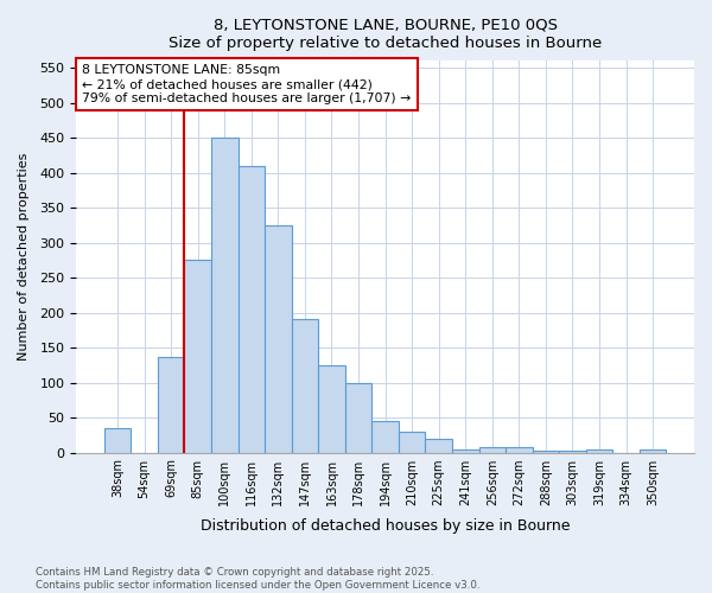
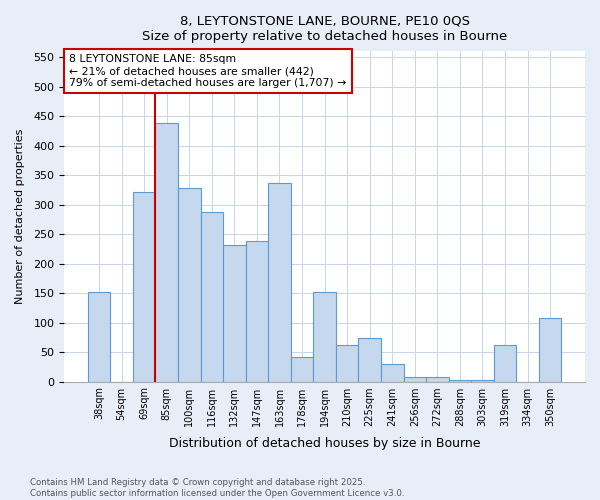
38sqm: 35 -> 152
69sqm: 137 -> 322
85sqm: 275 -> 438
100sqm: 450 -> 328
116sqm: 410 -> 288
132sqm: 325 -> 232
147sqm: 190 -> 238
163sqm: 125 -> 336
178sqm: 100 -> 42
194sqm: 45 -> 152
210sqm: 30 -> 62
225sqm: 20 -> 74
241sqm: 5 -> 30
319sqm: 5 -> 62
350sqm: 5 -> 108
